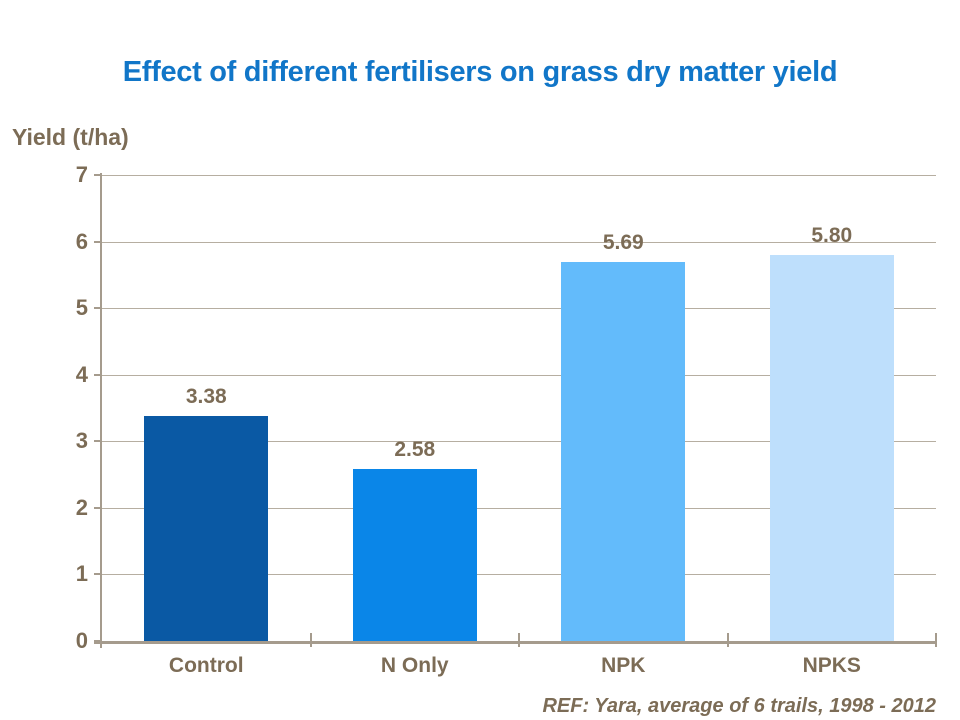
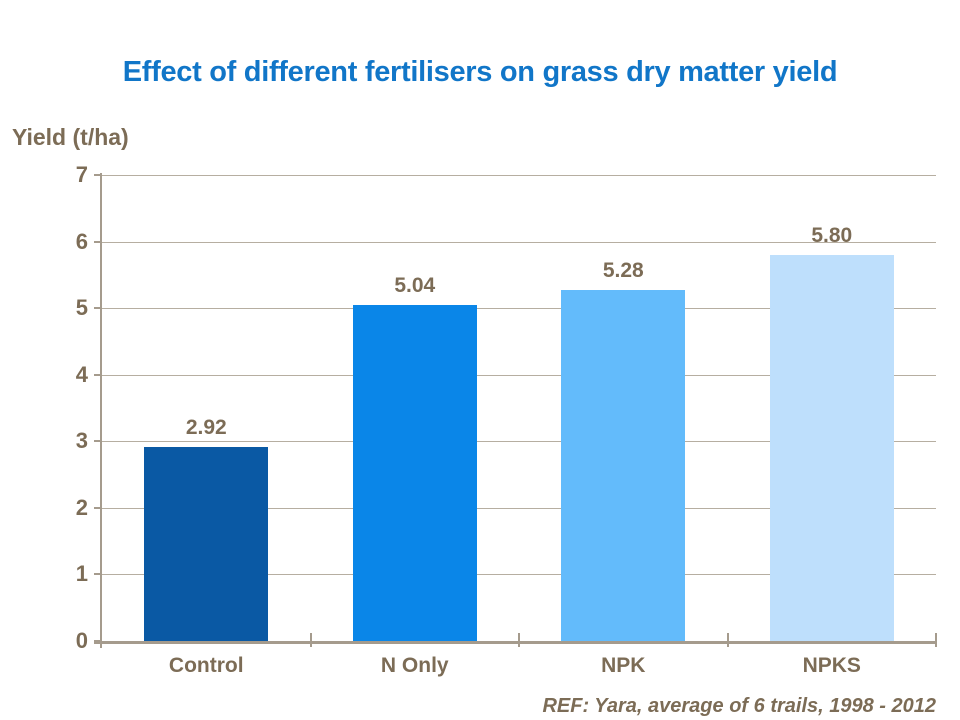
Control: 3.38 -> 2.92
N Only: 2.58 -> 5.04
NPK: 5.69 -> 5.28
